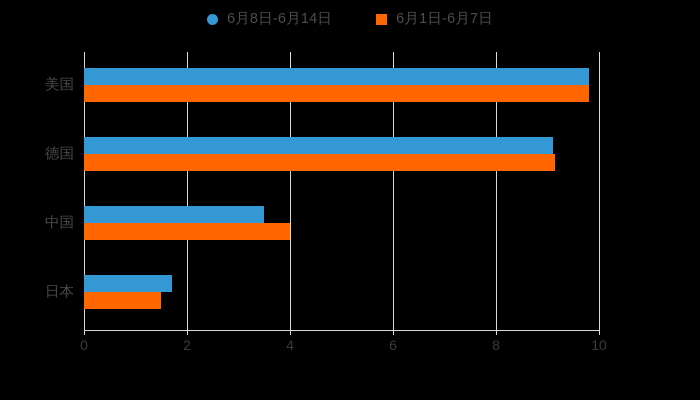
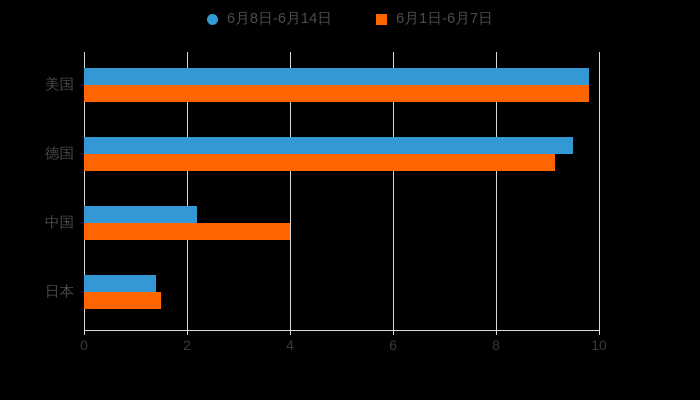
6月8日-6月14日/德国: 9.1 -> 9.5
6月8日-6月14日/中国: 3.5 -> 2.2
6月8日-6月14日/日本: 1.7 -> 1.4
